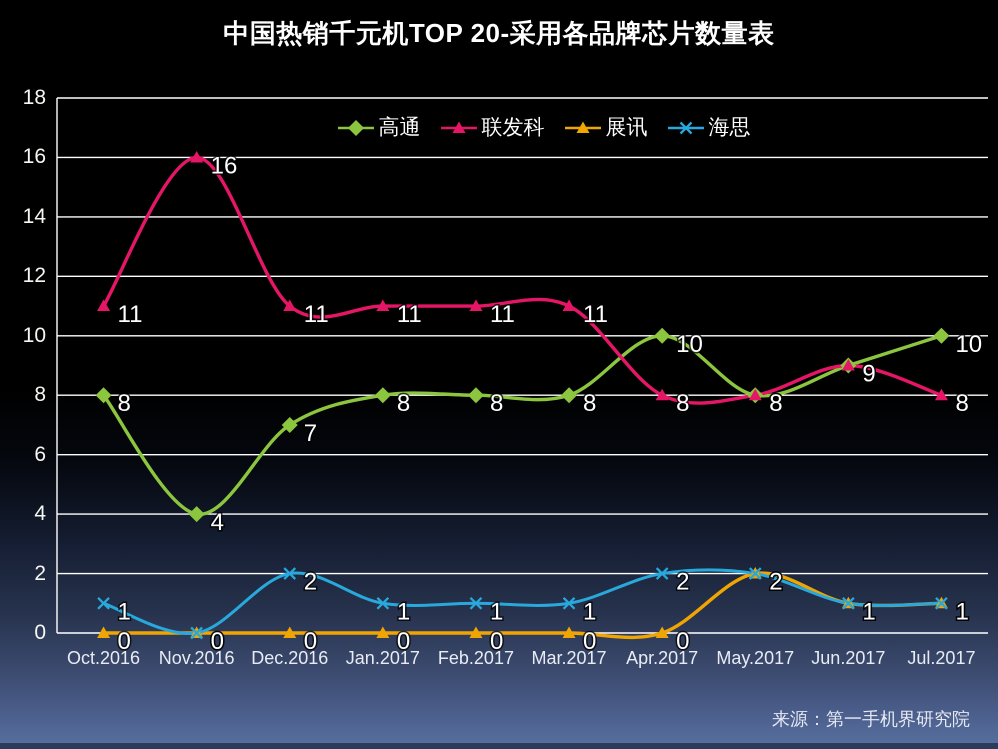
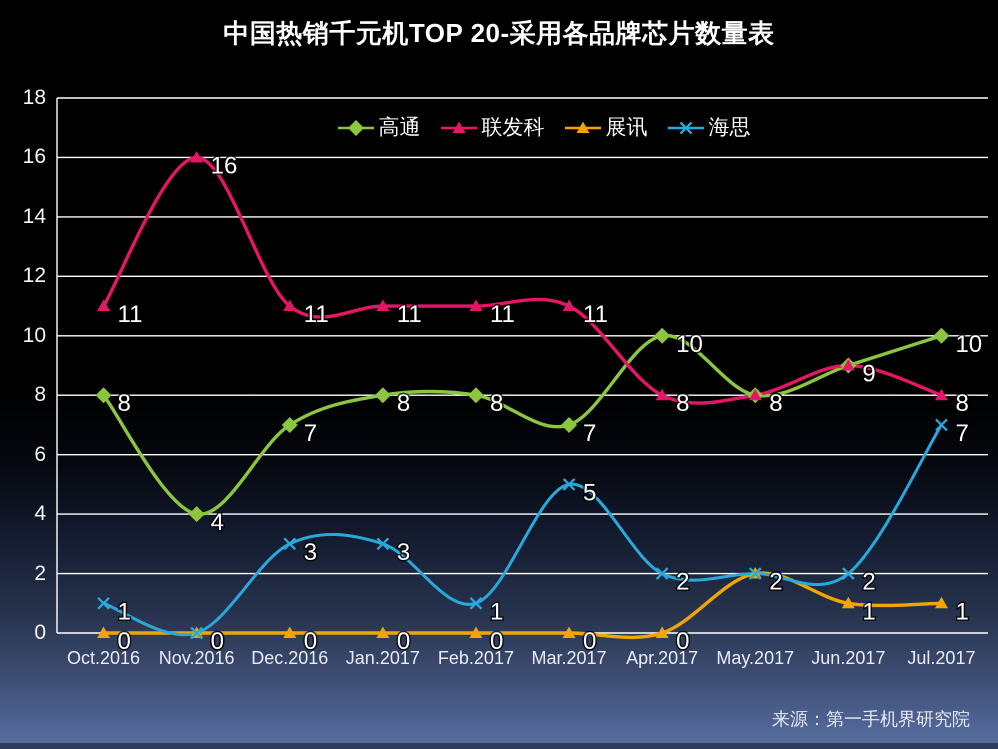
海思/Dec.2016: 2 -> 3
海思/Jan.2017: 1 -> 3
高通/Mar.2017: 8 -> 7
海思/Mar.2017: 1 -> 5
海思/Jun.2017: 1 -> 2
海思/Jul.2017: 1 -> 7
